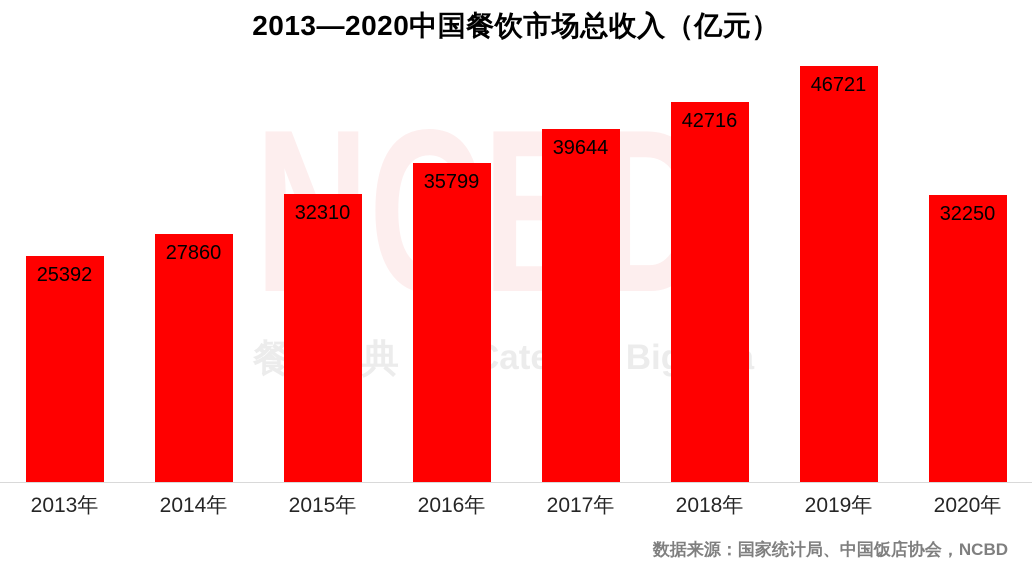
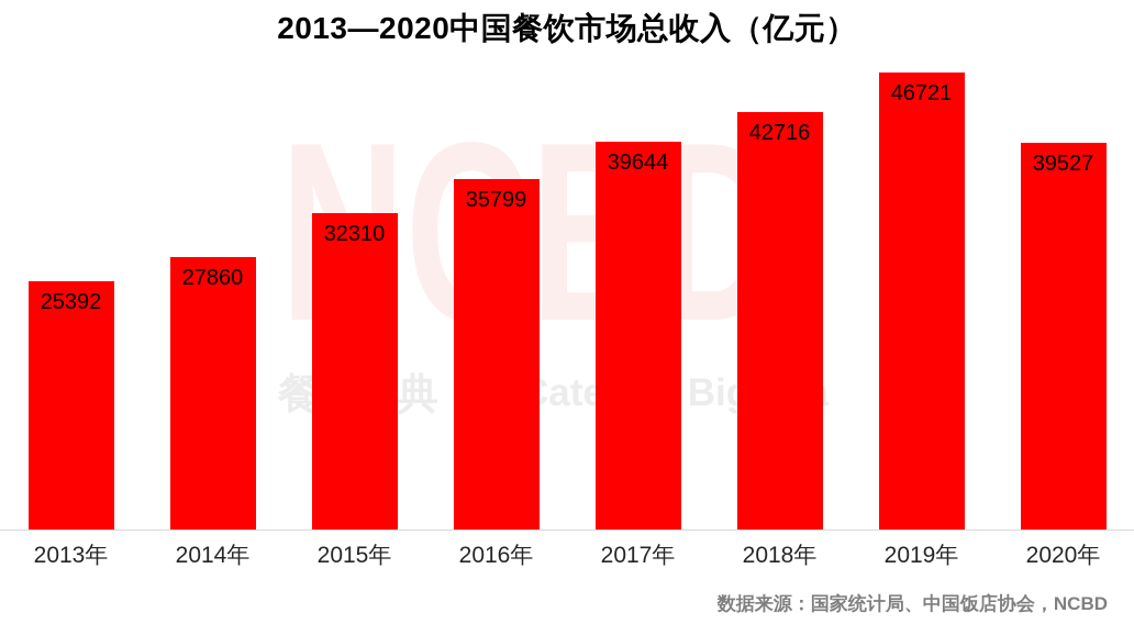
2020年: 32250 -> 39527
